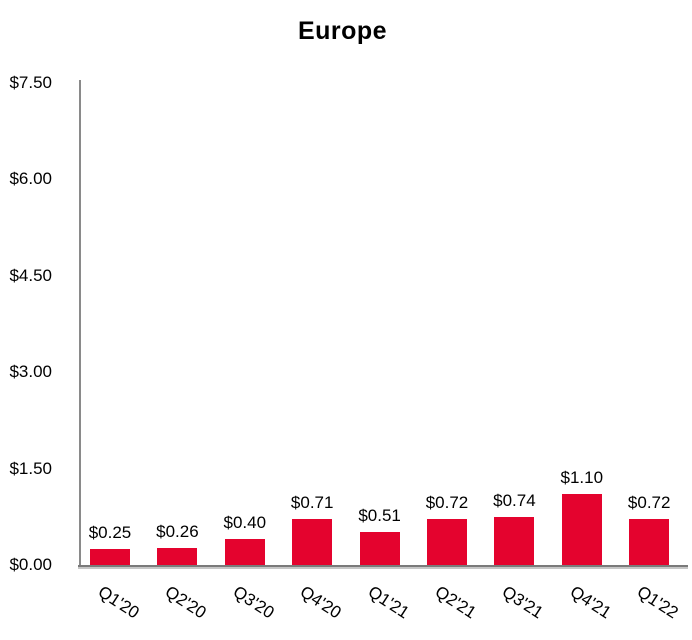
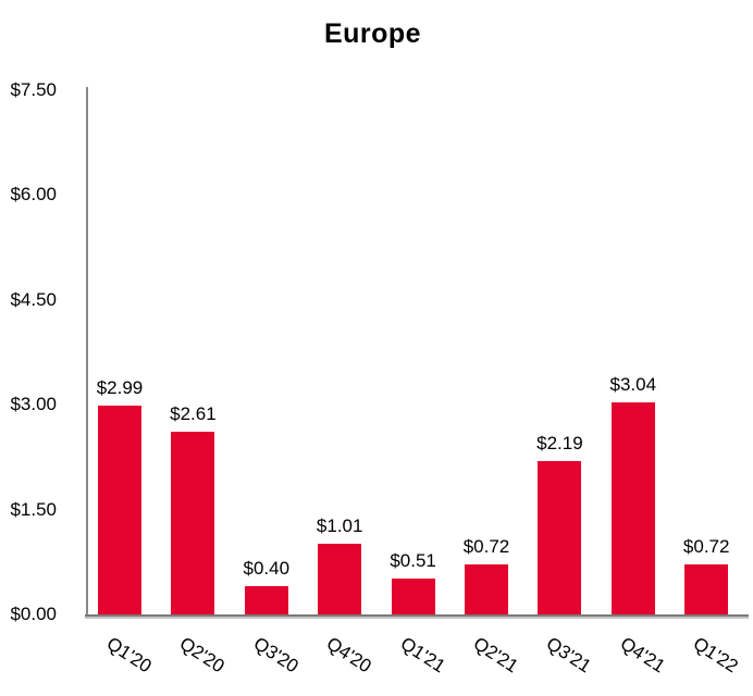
Q1'20: $0.25 -> $2.99
Q2'20: $0.26 -> $2.61
Q4'20: $0.71 -> $1.01
Q3'21: $0.74 -> $2.19
Q4'21: $1.10 -> $3.04
